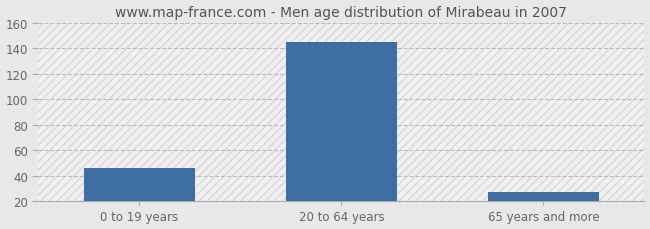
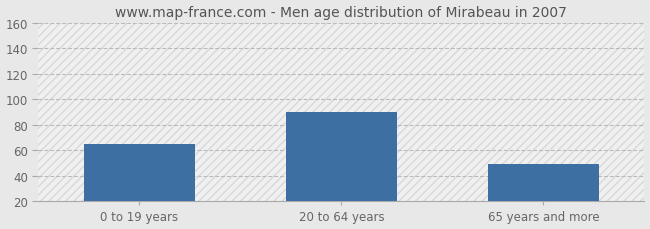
0 to 19 years: 46 -> 65
20 to 64 years: 145 -> 90
65 years and more: 27 -> 49
